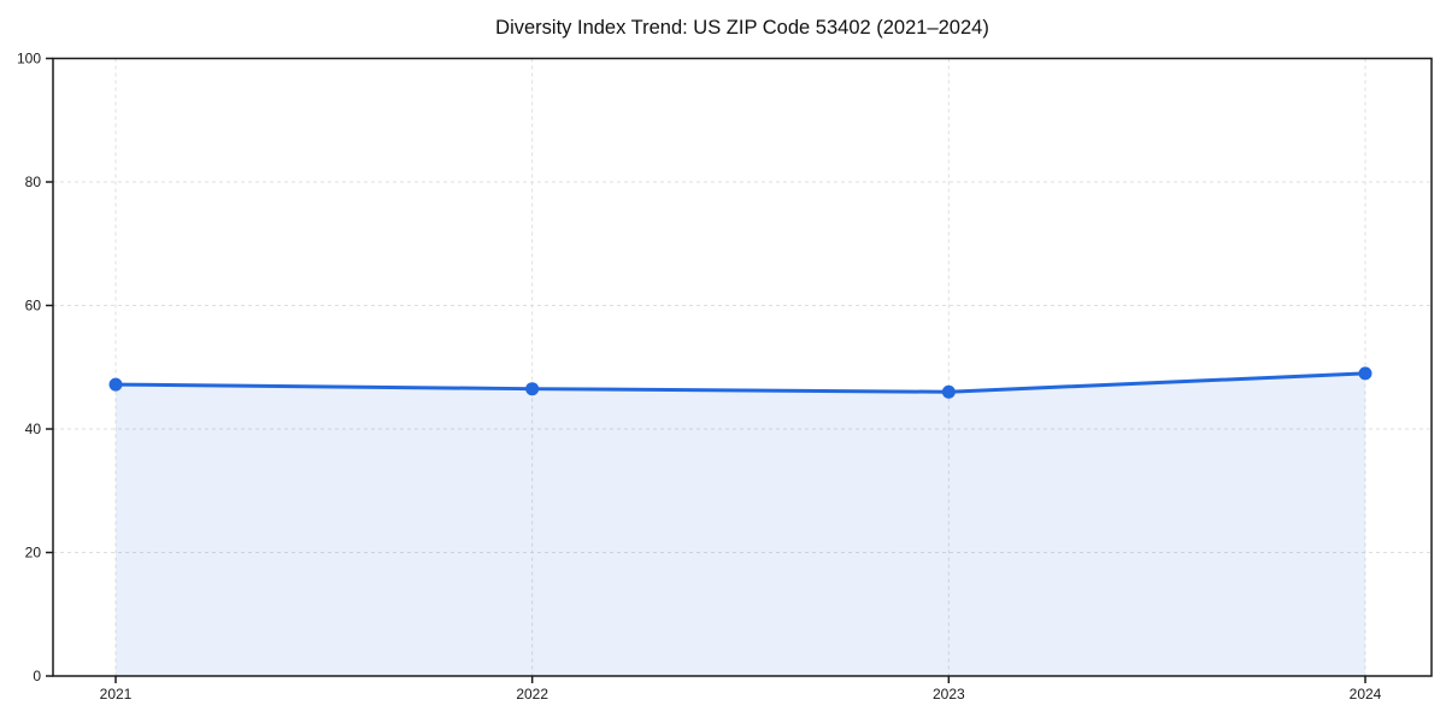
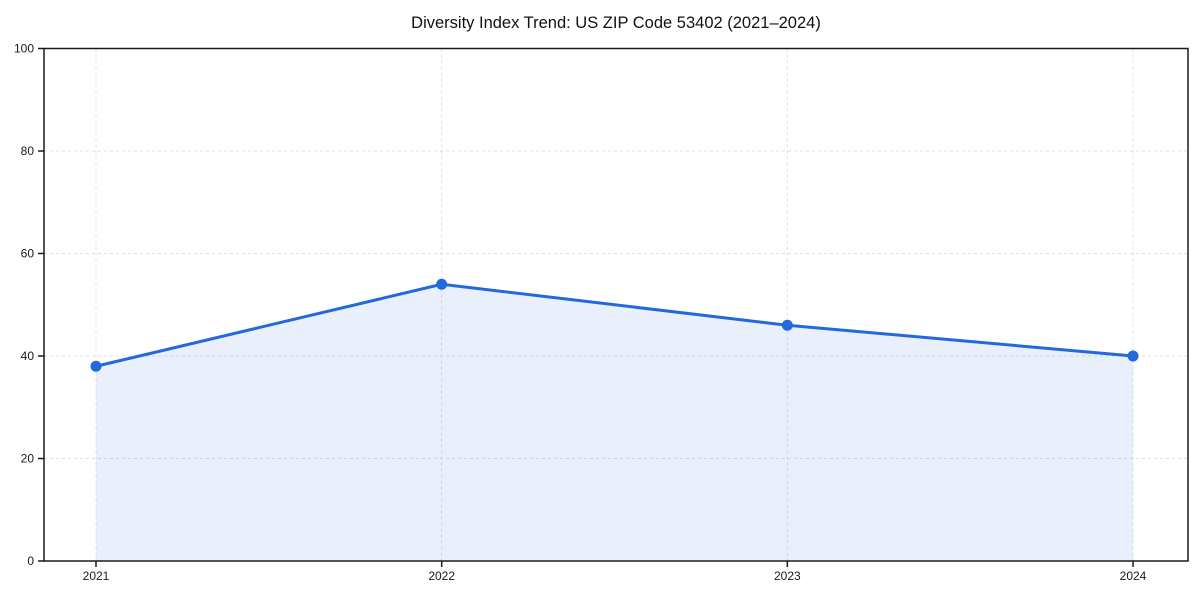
2021: 47 -> 38
2022: 46 -> 54
2024: 49 -> 40
